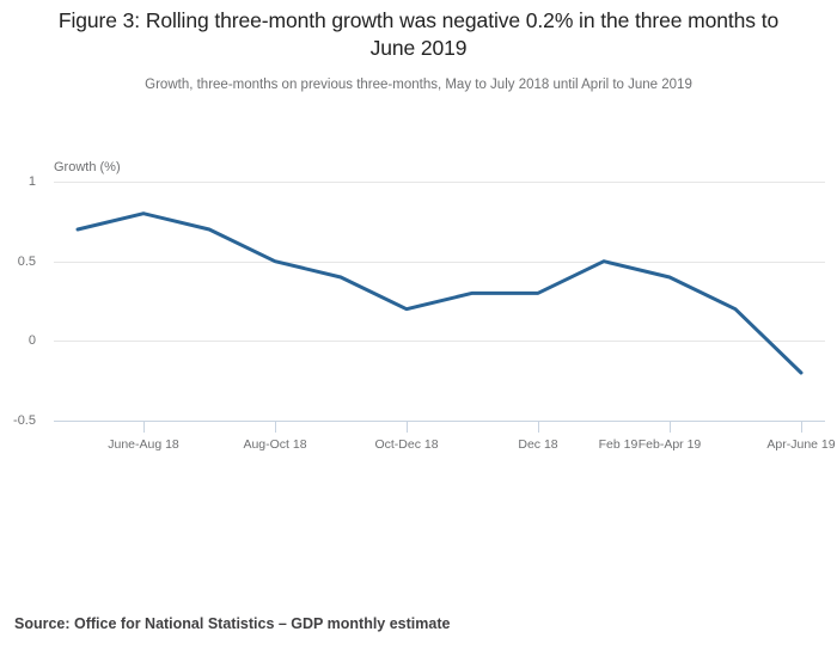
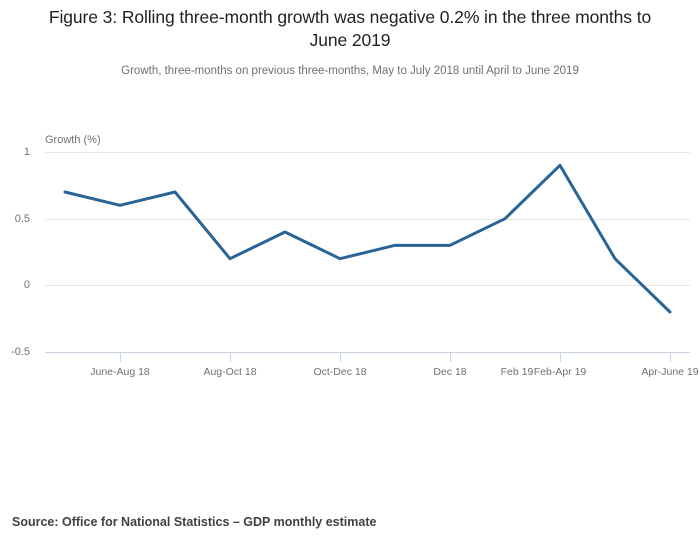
June-Aug 18: 0.8 -> 0.6
Aug-Oct 18: 0.5 -> 0.2
Feb-Apr 19: 0.4 -> 0.9
